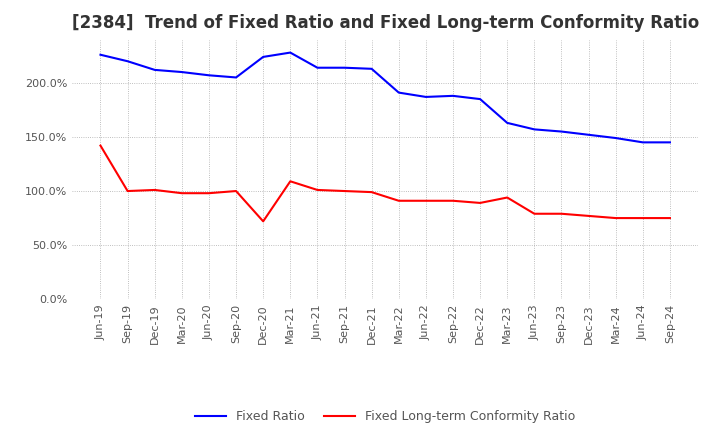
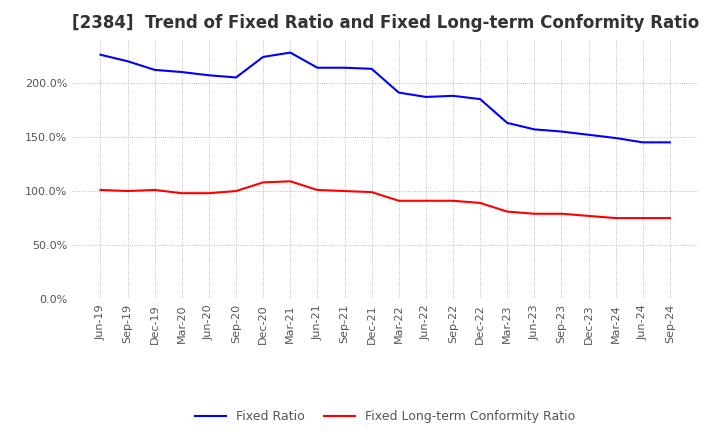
Fixed Long-term Conformity Ratio/Jun-19: 142% -> 101%
Fixed Long-term Conformity Ratio/Dec-20: 72% -> 108%
Fixed Long-term Conformity Ratio/Mar-23: 94% -> 81%
